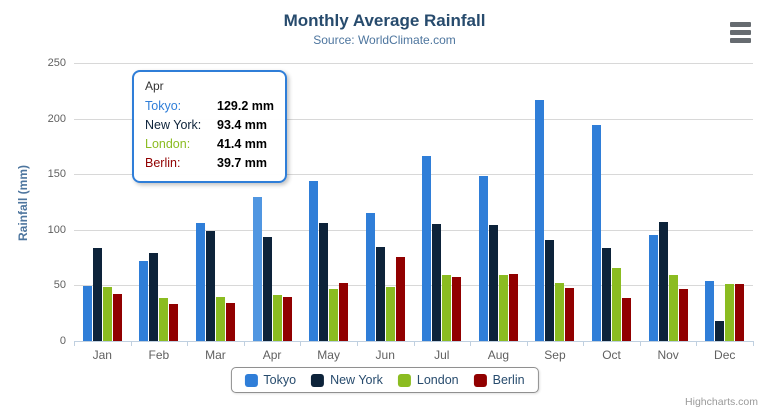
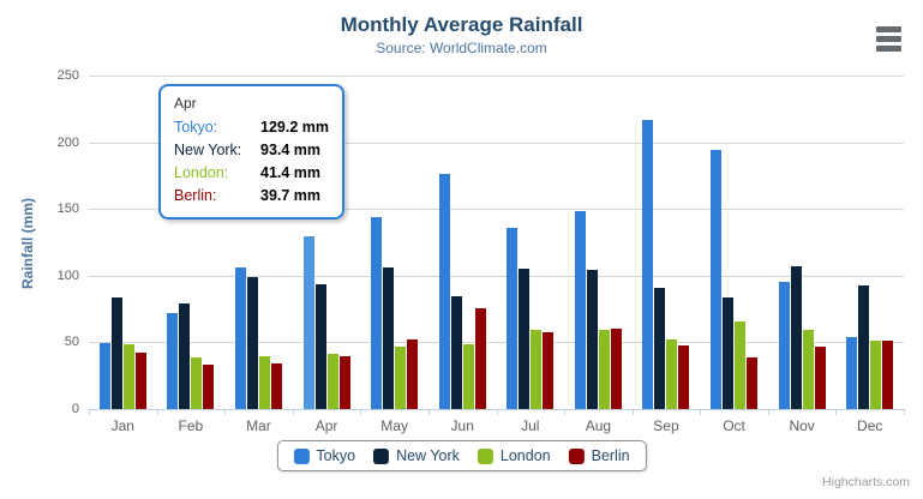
Tokyo/Jun: 115 -> 176
Tokyo/Jul: 166 -> 136
New York/Dec: 18 -> 92
